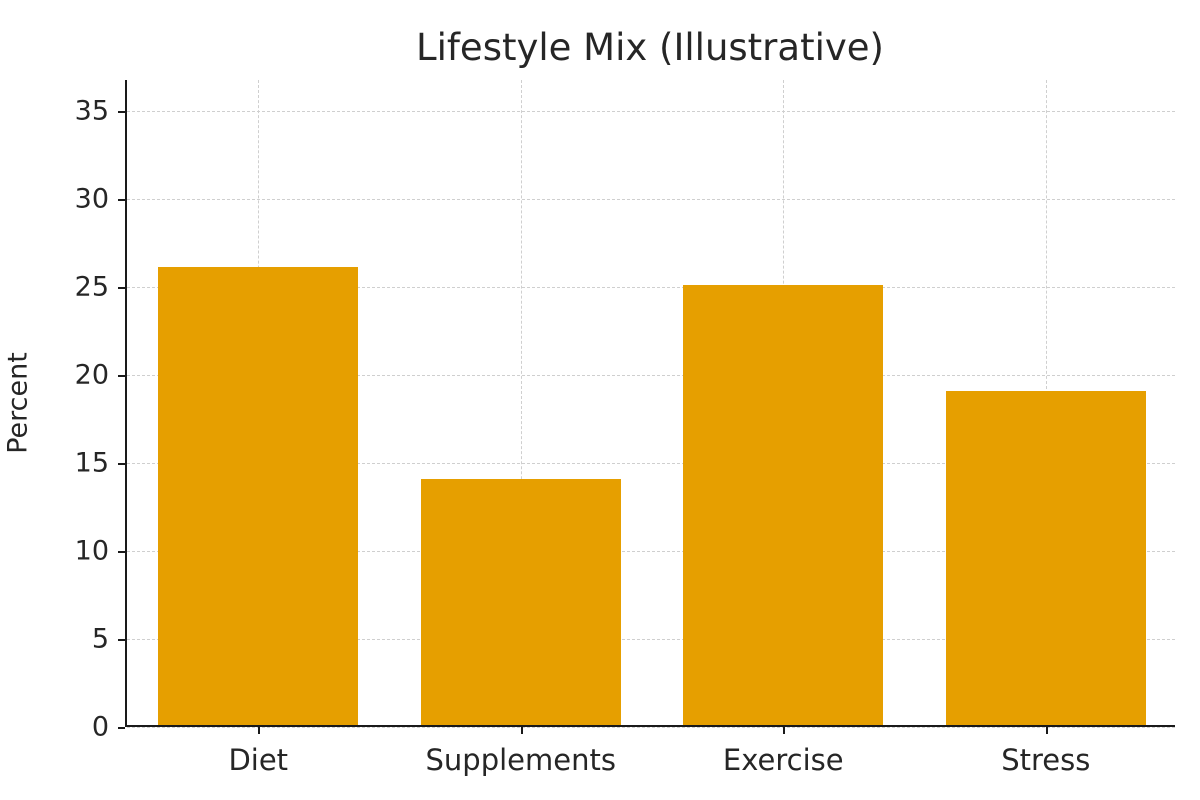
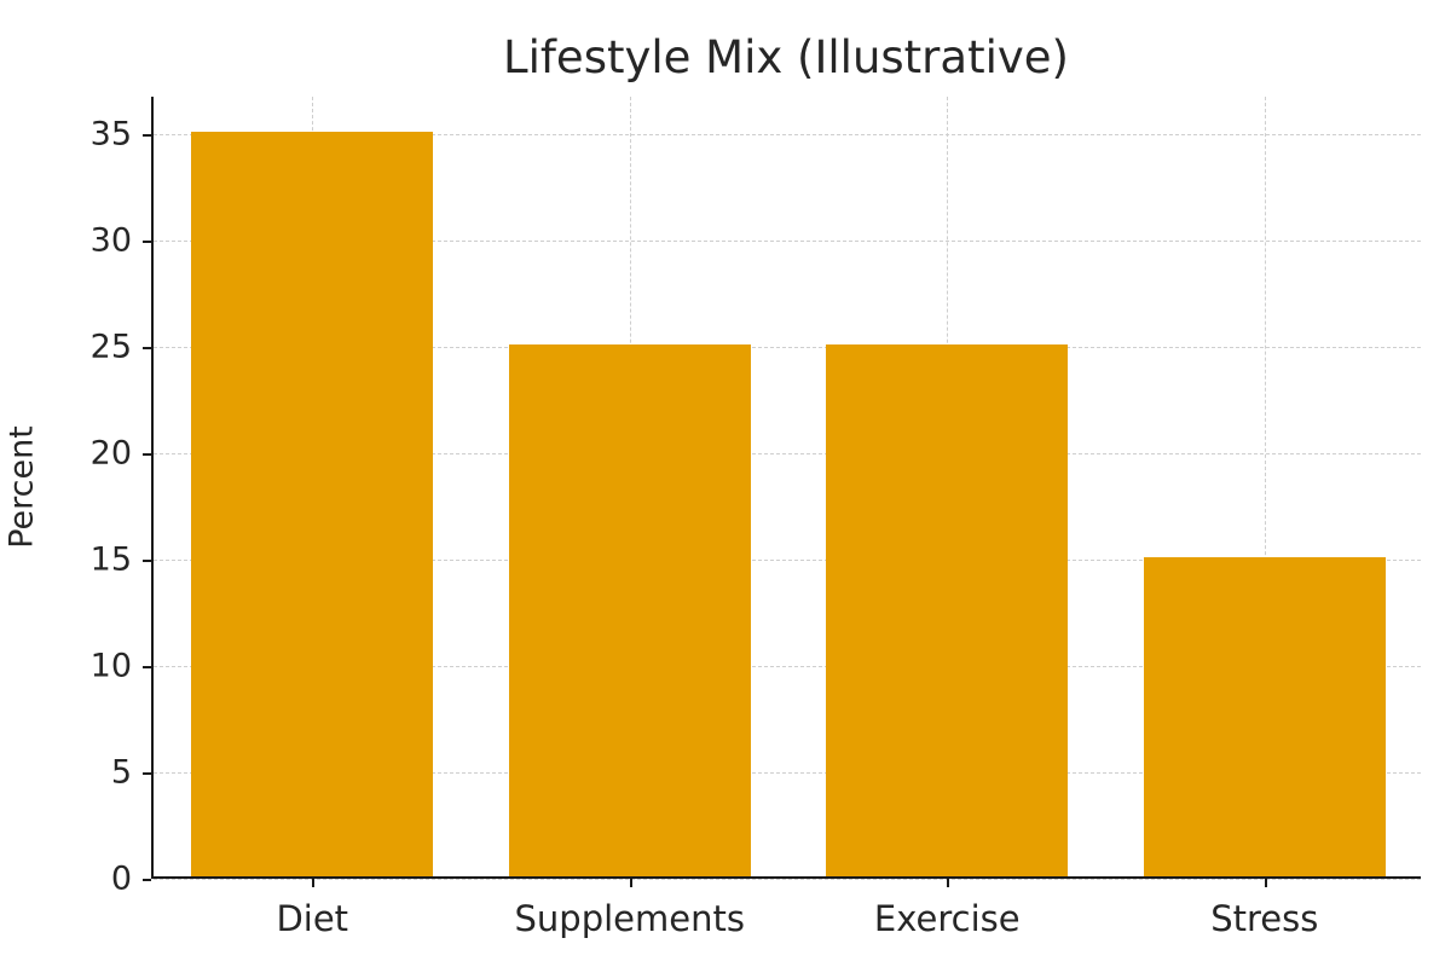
Diet: 26 -> 35
Supplements: 14 -> 25
Stress: 19 -> 15
